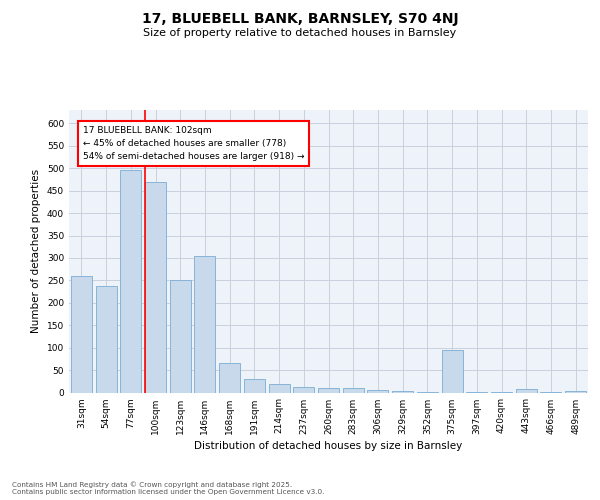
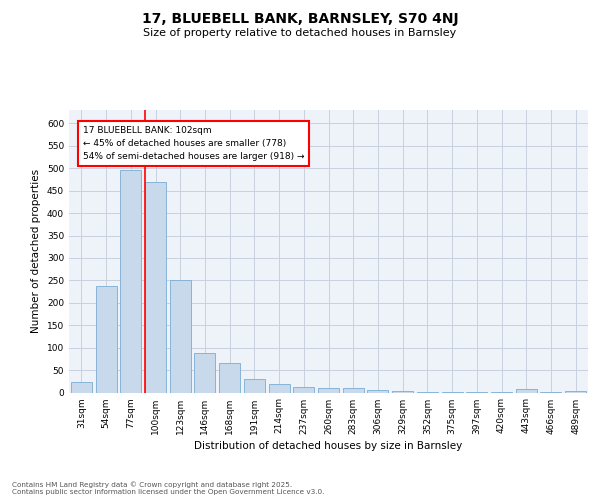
31sqm: 260 -> 24
146sqm: 305 -> 88
375sqm: 95 -> 2
